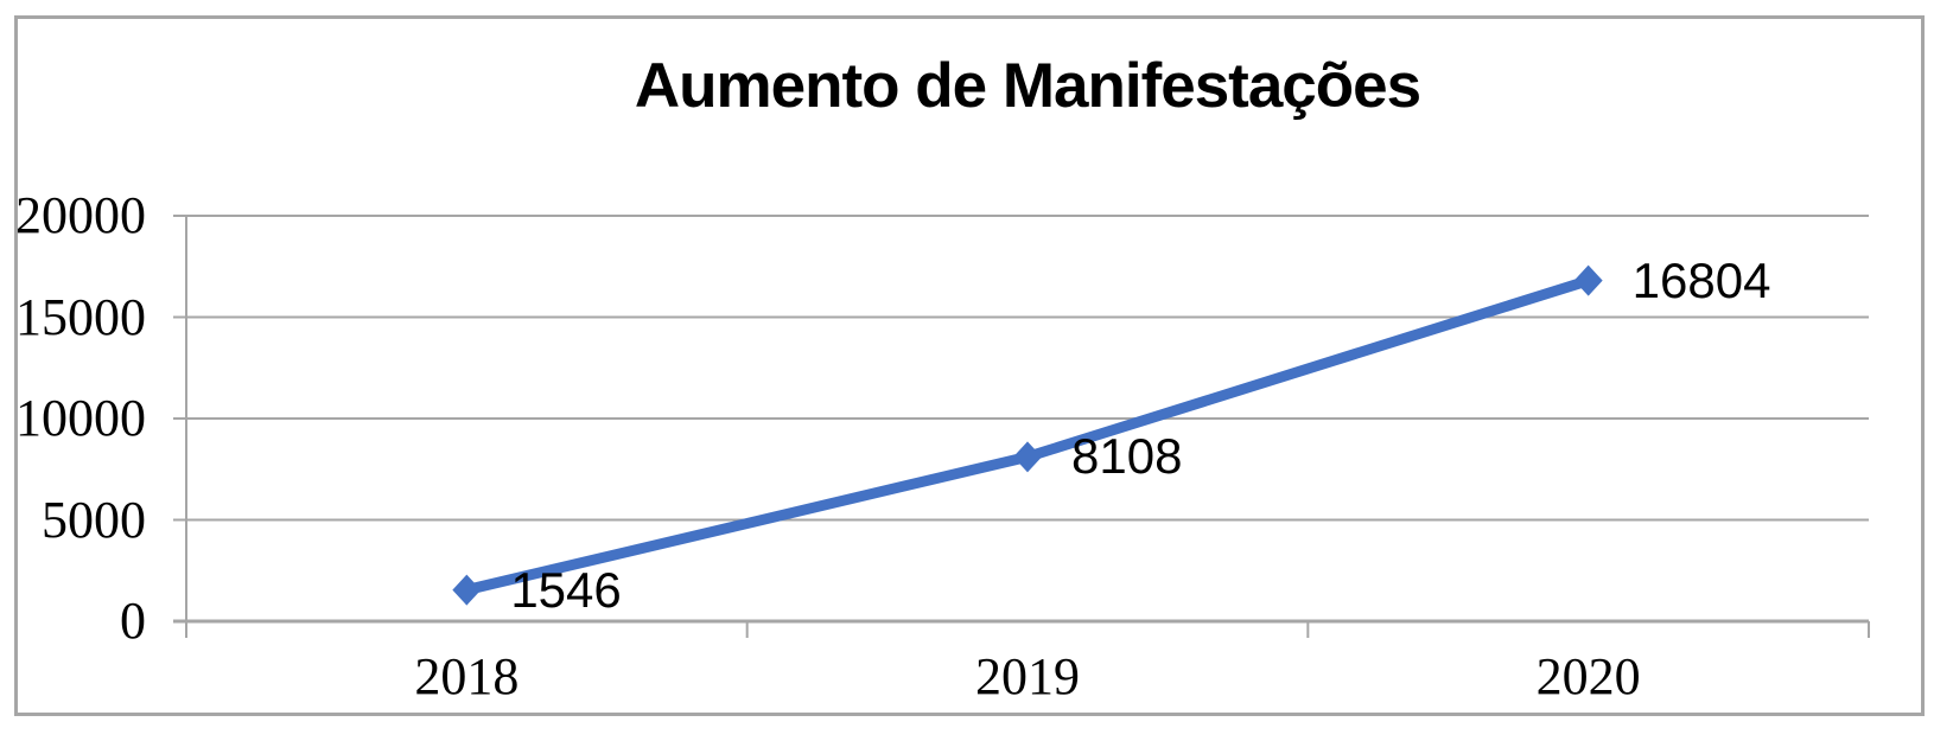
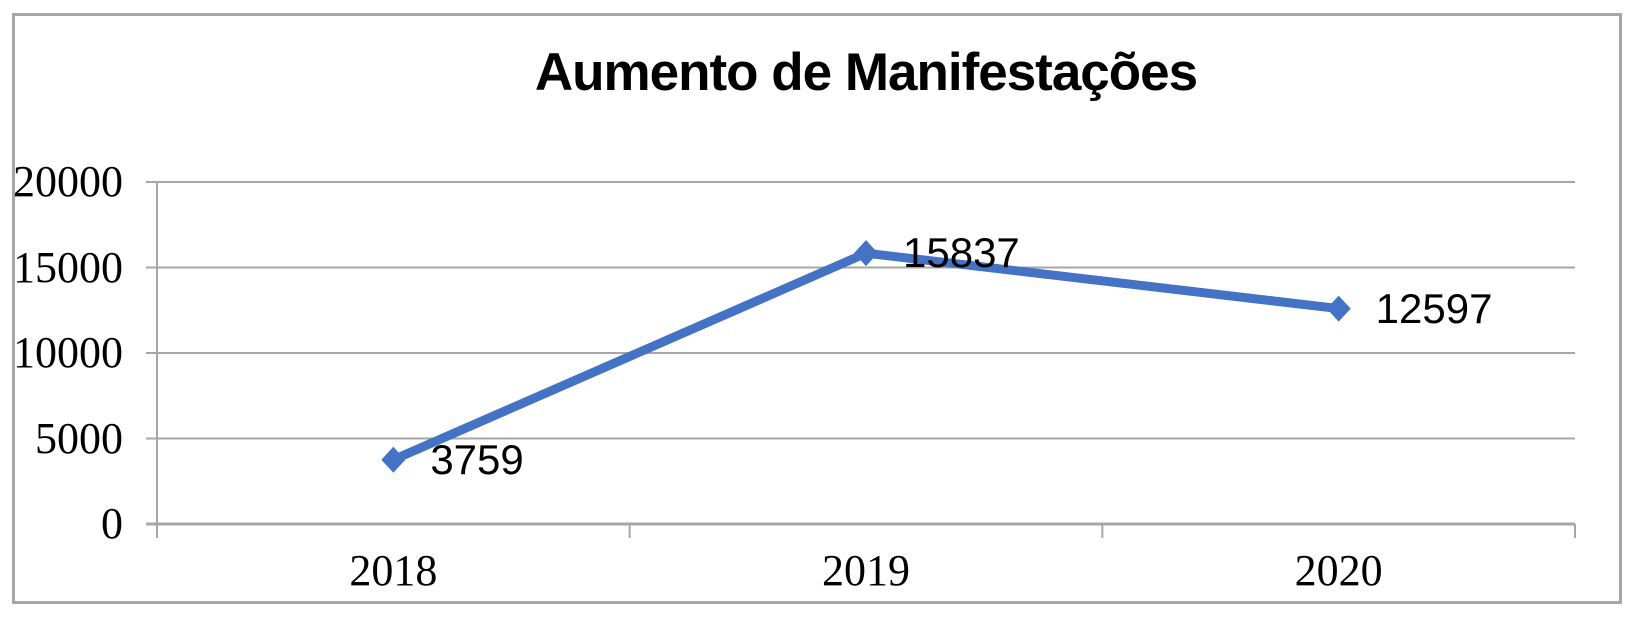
2018: 1546 -> 3759
2019: 8108 -> 15837
2020: 16804 -> 12597
